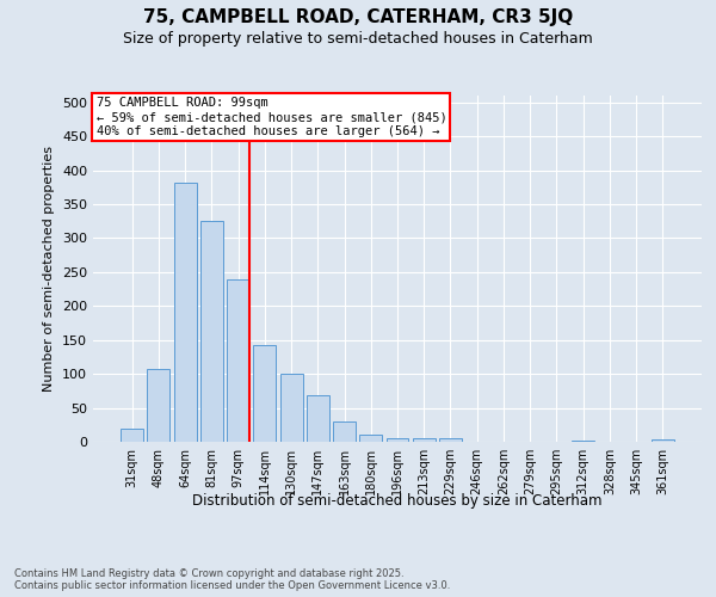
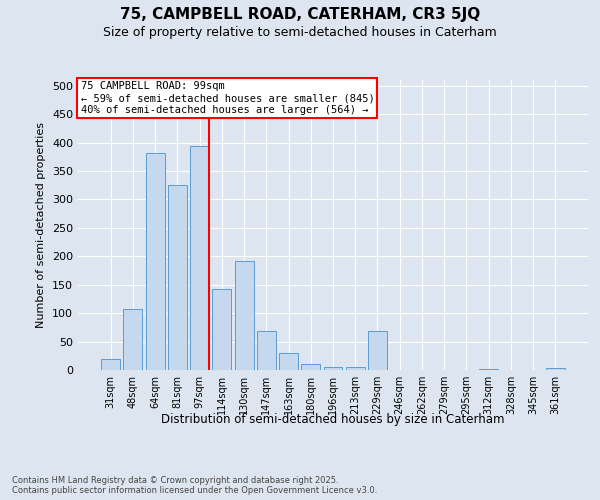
97sqm: 240 -> 394
130sqm: 101 -> 192
229sqm: 6 -> 68
